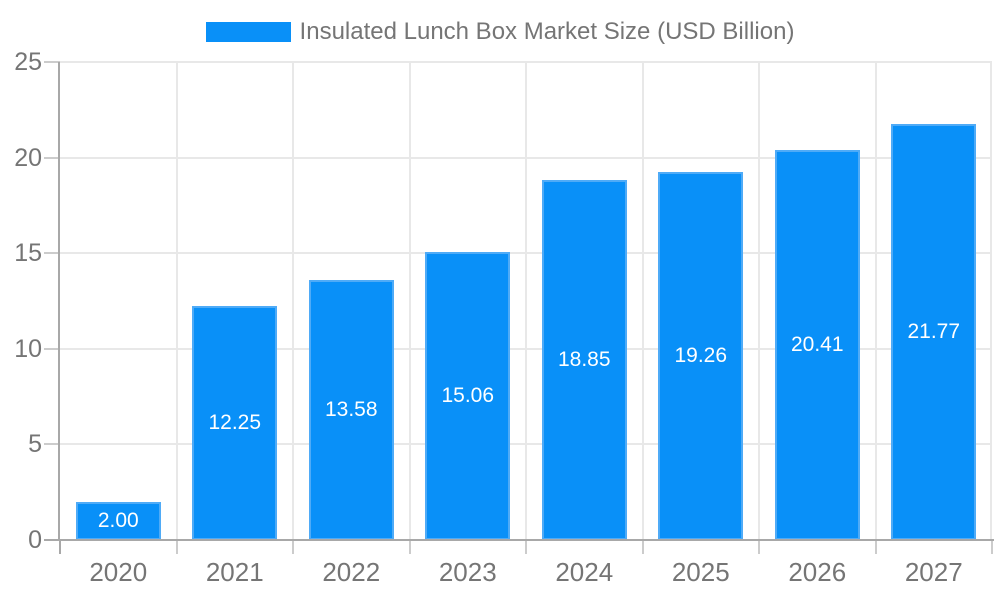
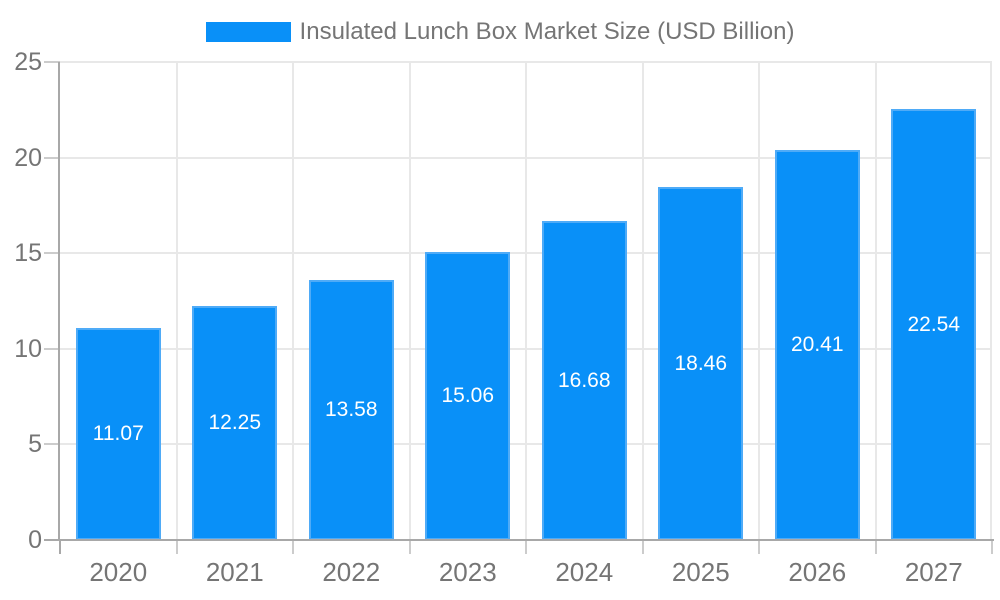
2020: 2.00 -> 11.07
2024: 18.85 -> 16.68
2025: 19.26 -> 18.46
2027: 21.77 -> 22.54
